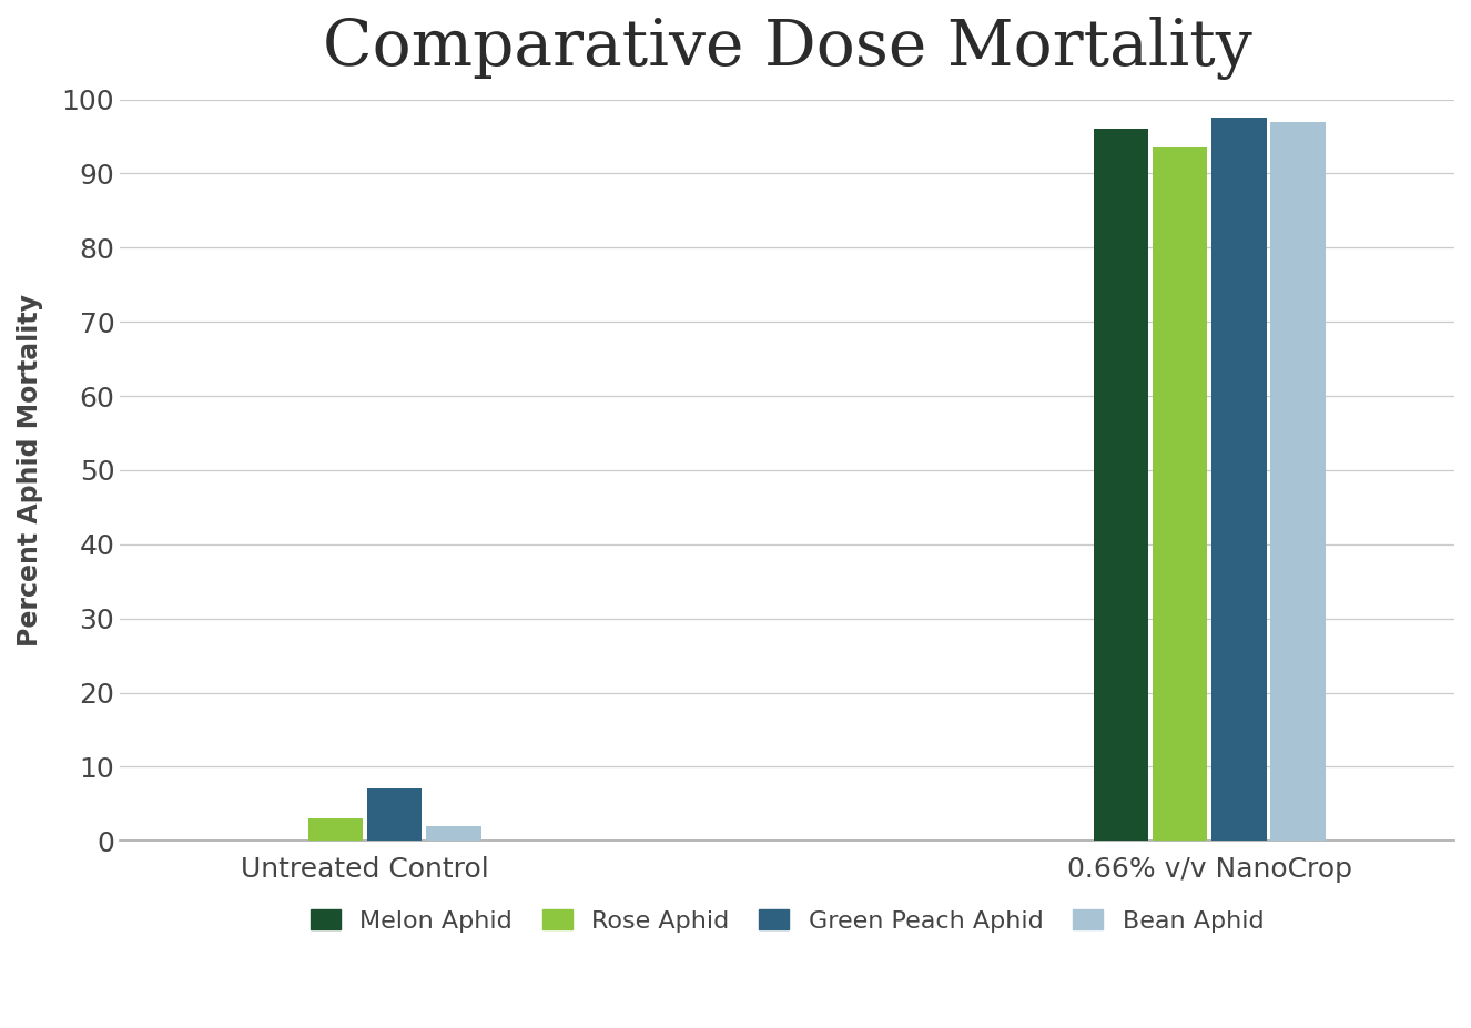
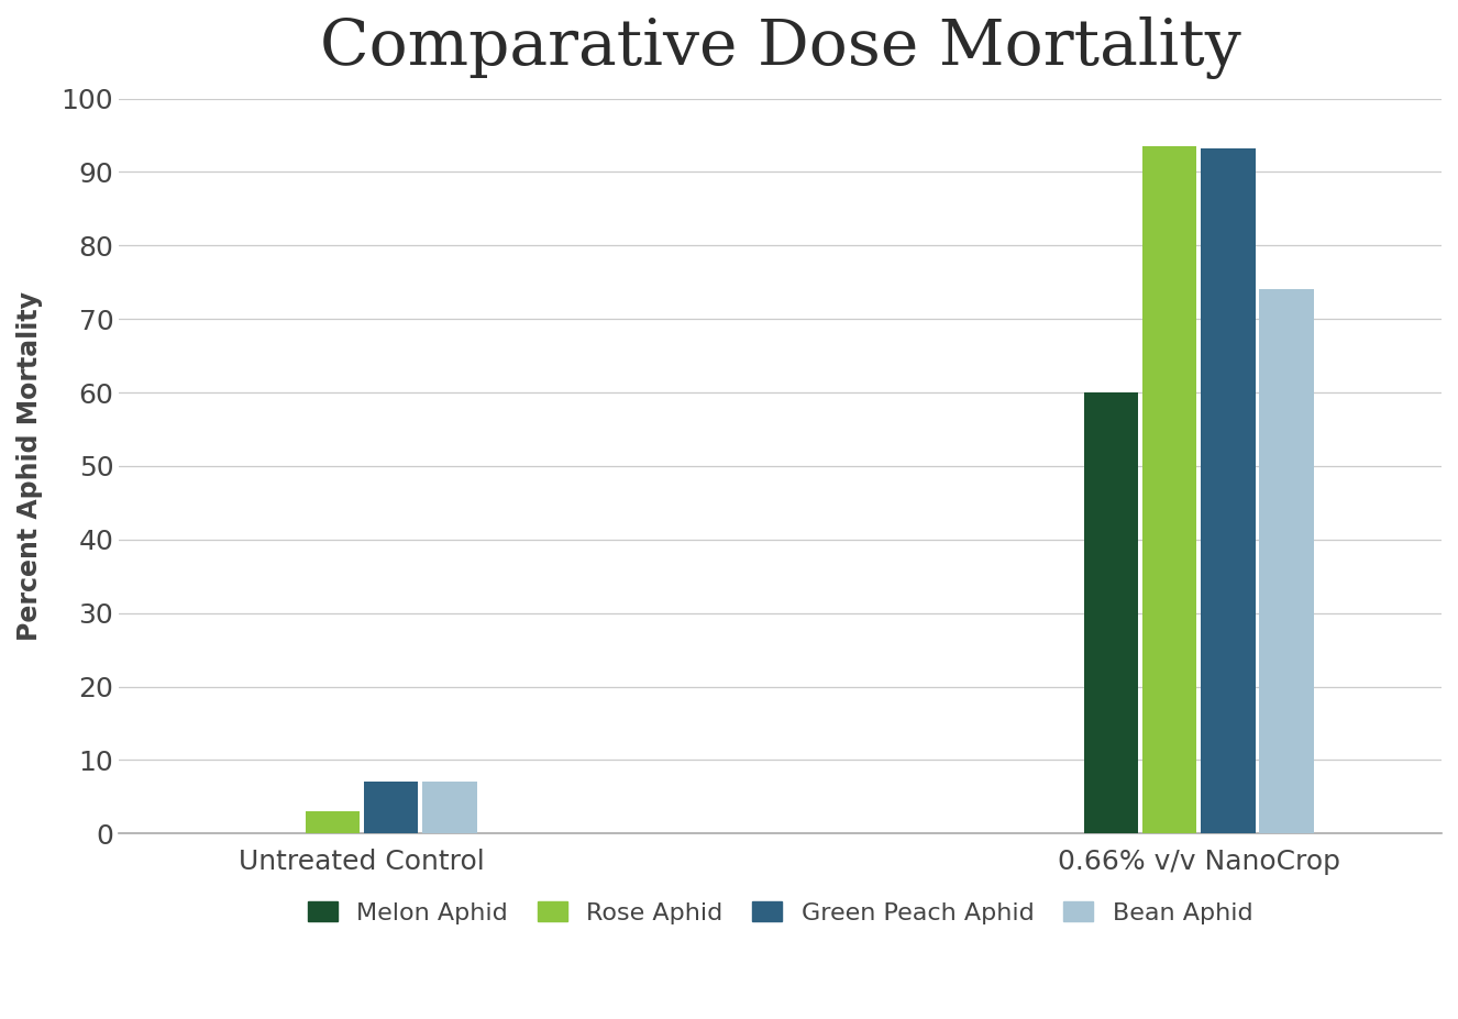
Bean Aphid/Untreated Control: 2 -> 7
Melon Aphid/0.66% v/v NanoCrop: 96 -> 60
Green Peach Aphid/0.66% v/v NanoCrop: 97.5 -> 93.2
Bean Aphid/0.66% v/v NanoCrop: 97 -> 74
